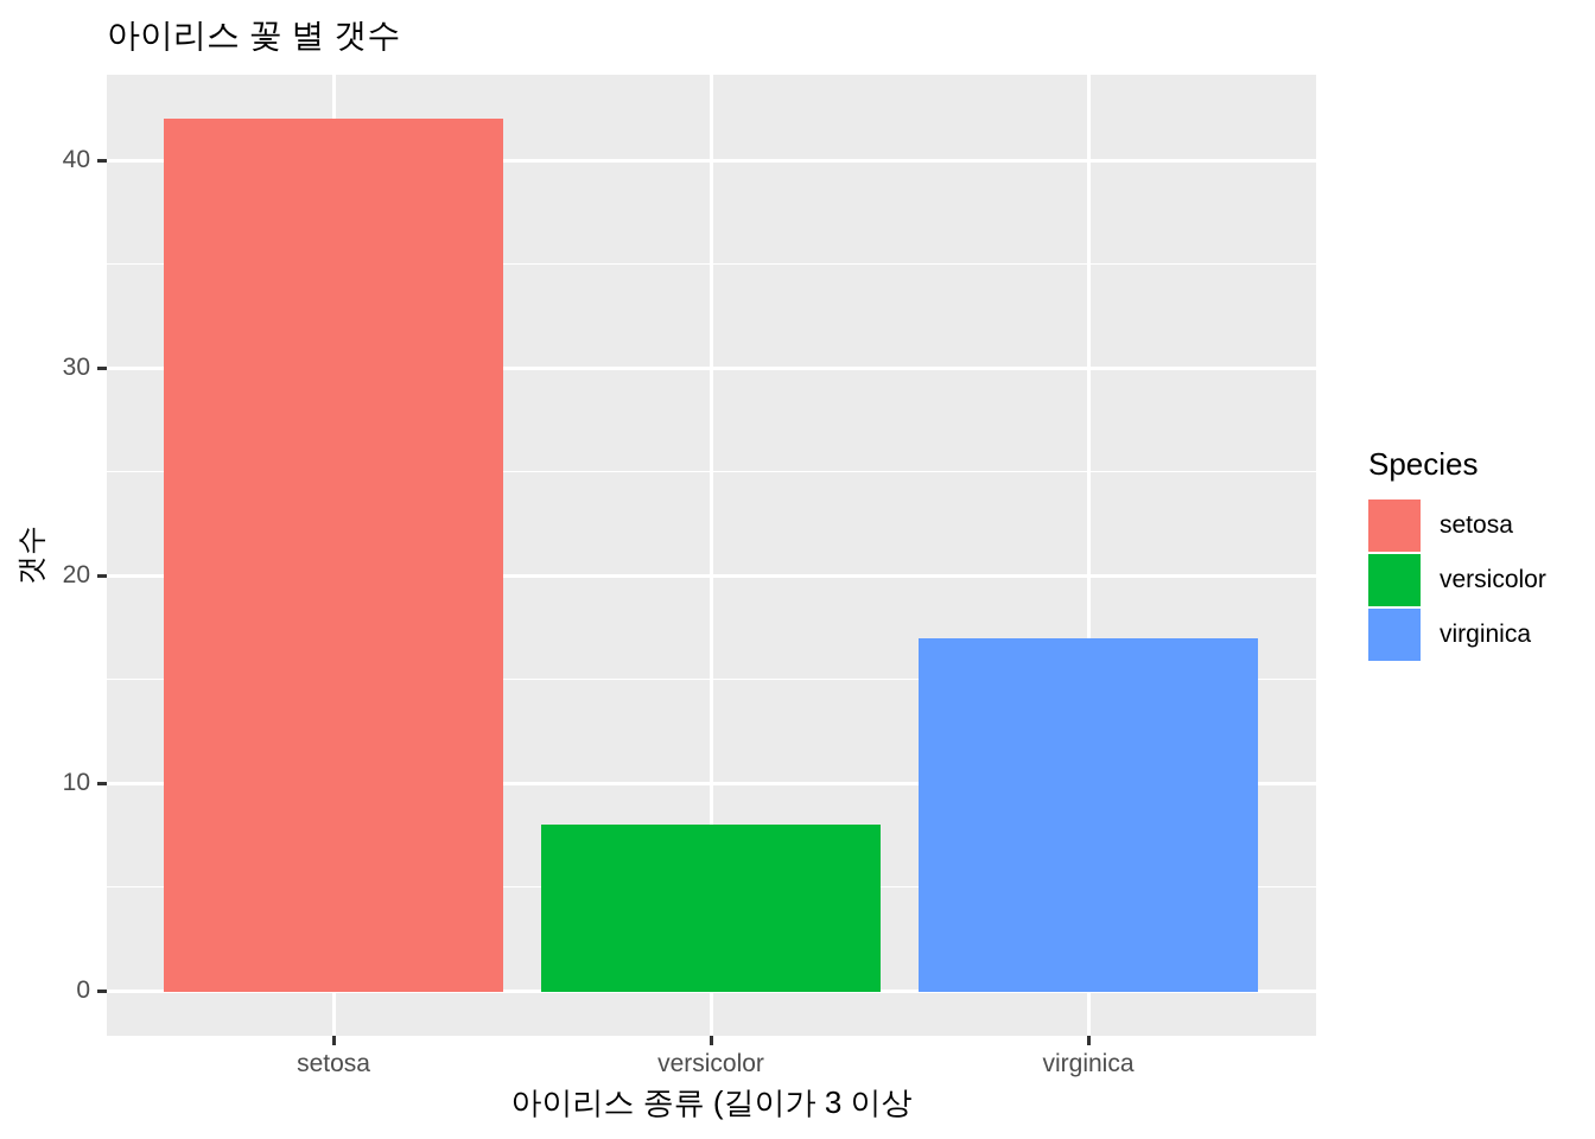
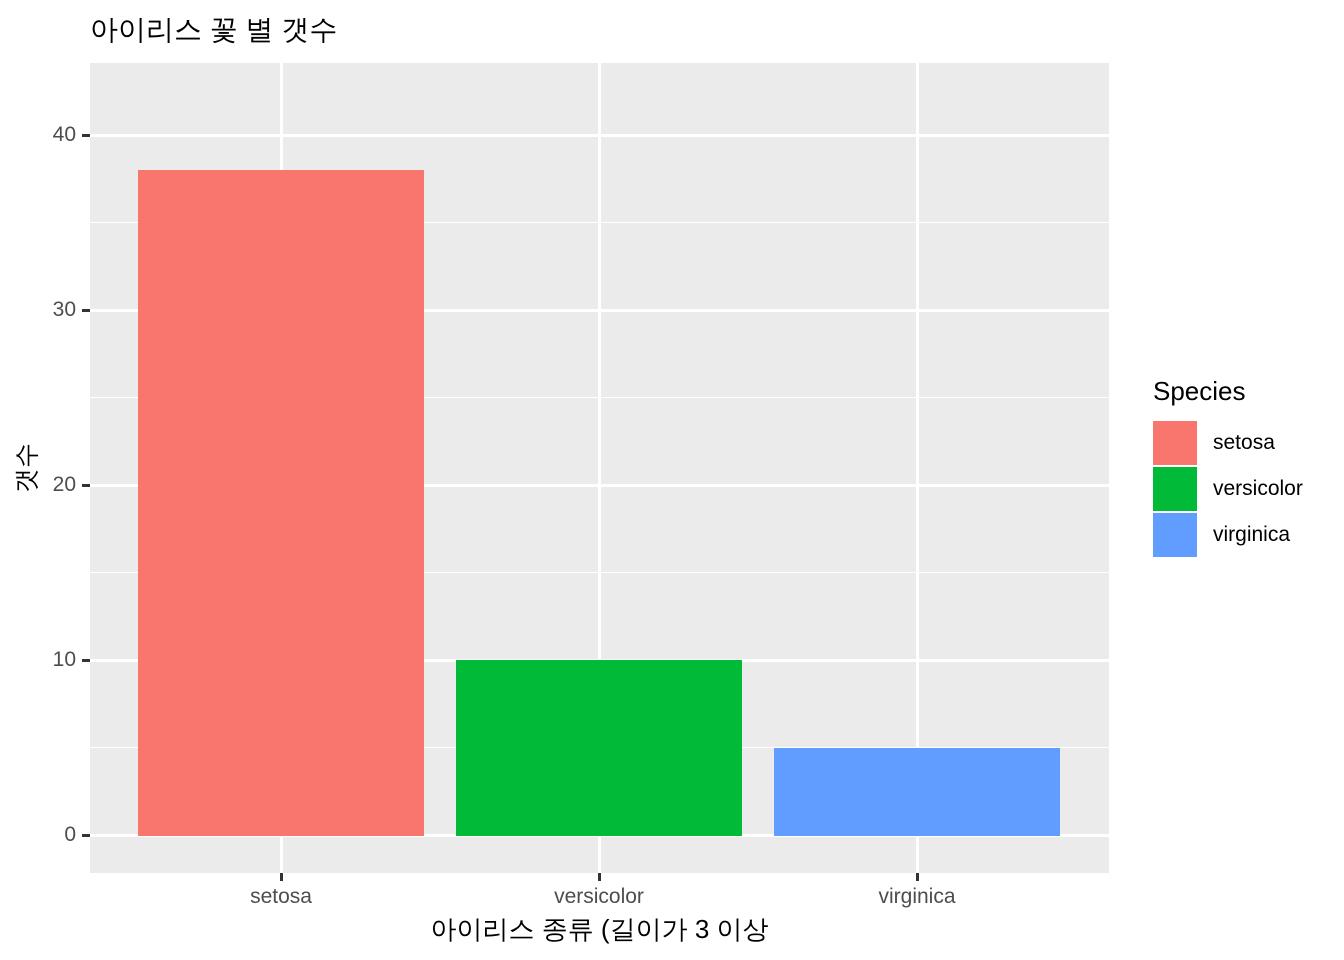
setosa: 42 -> 38
versicolor: 8 -> 10
virginica: 17 -> 5
